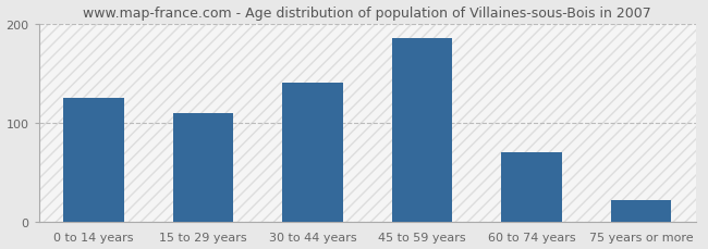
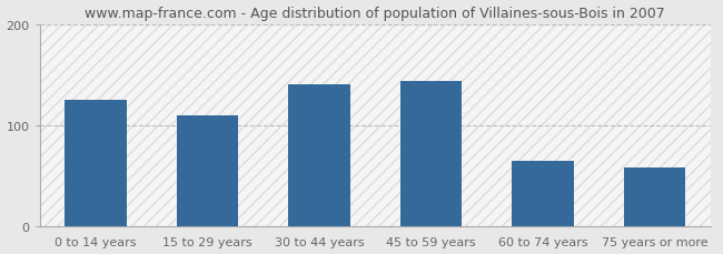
45 to 59 years: 185 -> 144
60 to 74 years: 70 -> 64
75 years or more: 22 -> 58
